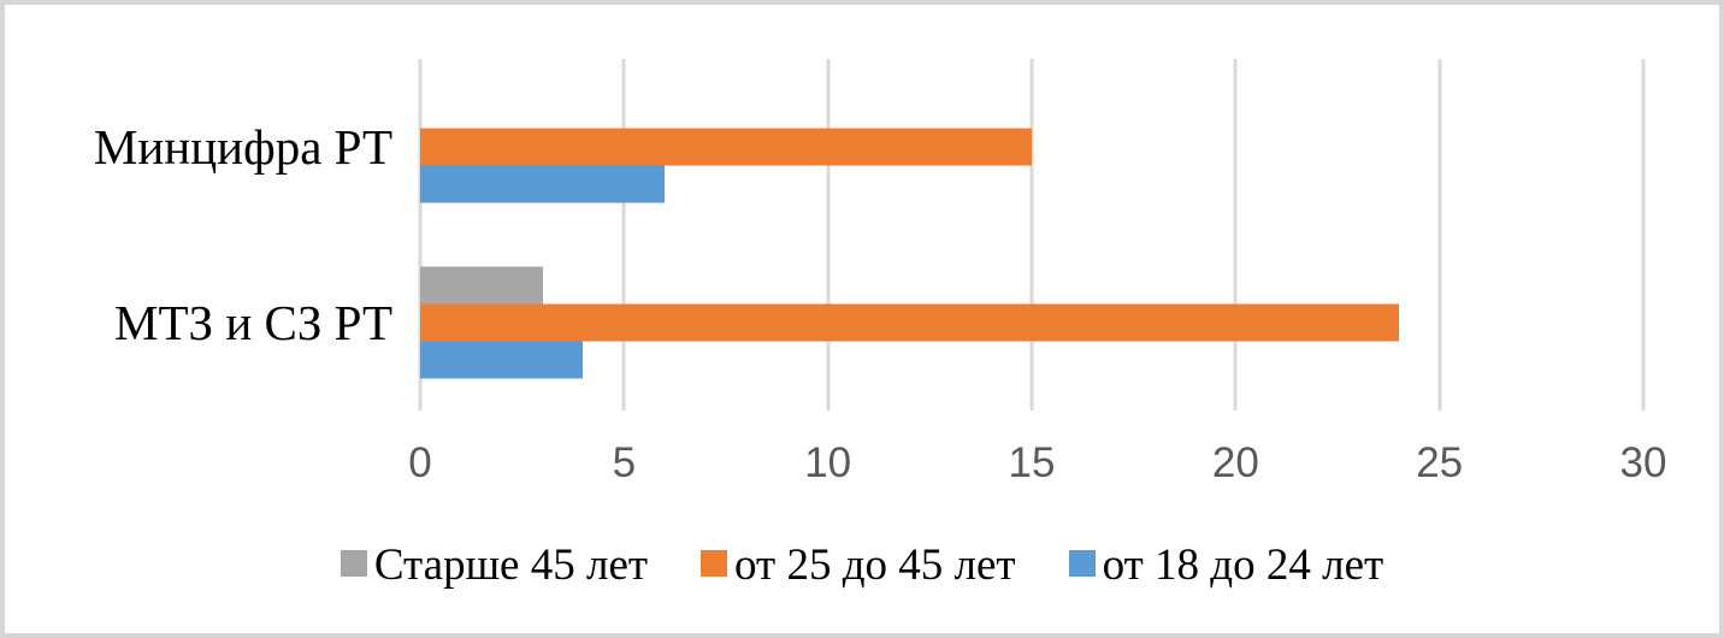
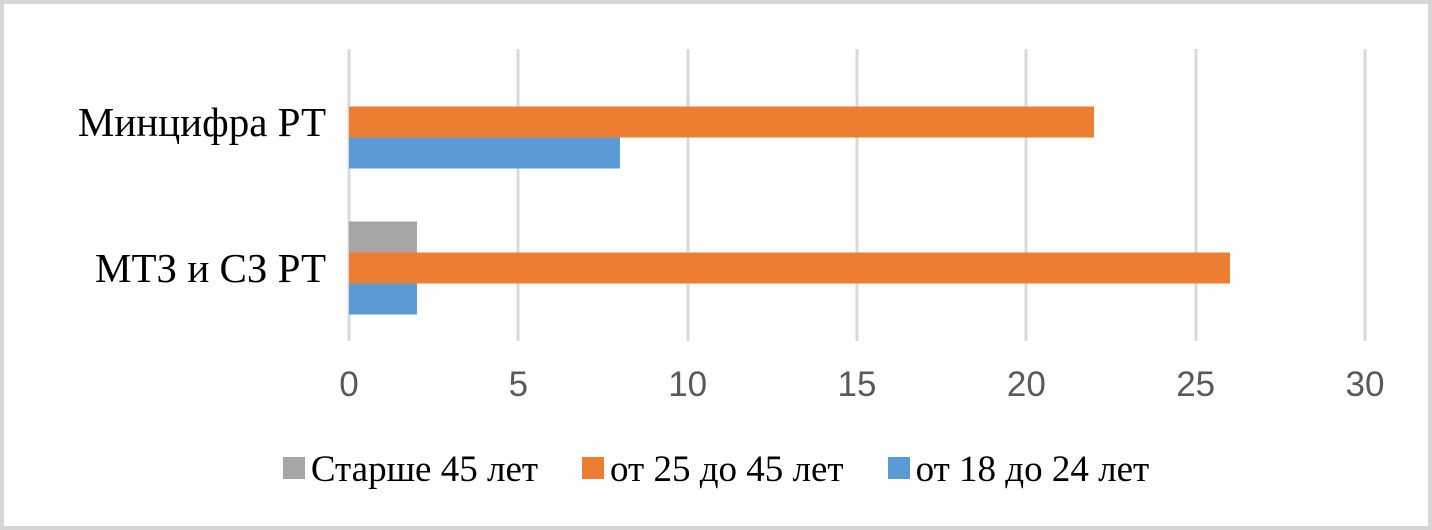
от 25 до 45 лет/Минцифра РТ: 15 -> 22
от 18 до 24 лет/Минцифра РТ: 6 -> 8
Старше 45 лет/МТЗ и СЗ РТ: 3 -> 2
от 25 до 45 лет/МТЗ и СЗ РТ: 24 -> 26
от 18 до 24 лет/МТЗ и СЗ РТ: 4 -> 2
